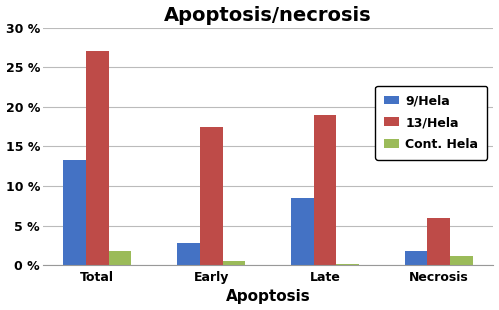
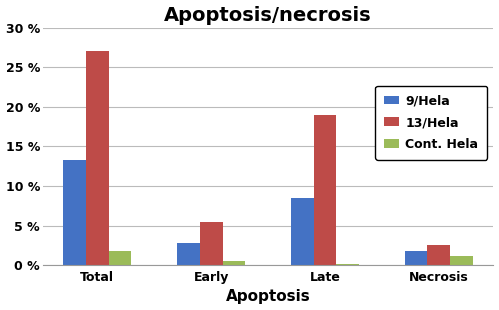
13/Hela/Early: 17.4 % -> 5.5 %
13/Hela/Necrosis: 6.0 % -> 2.6 %
